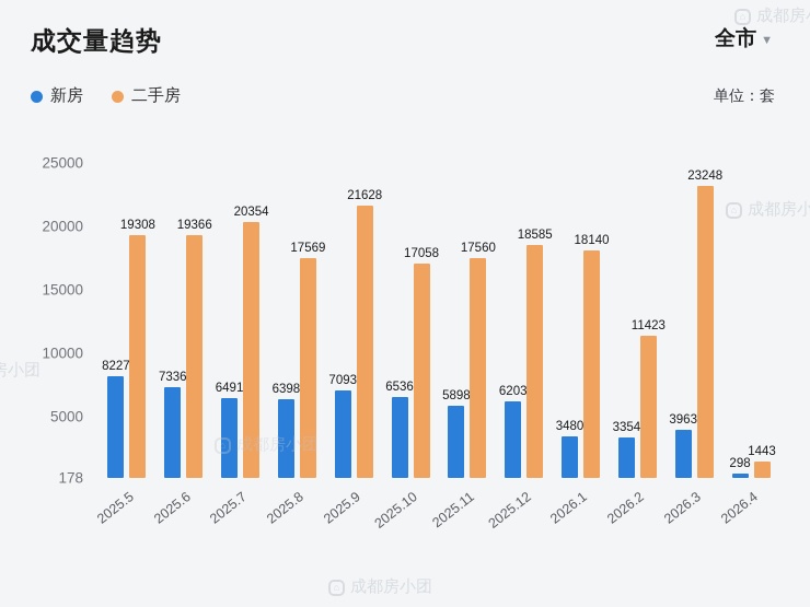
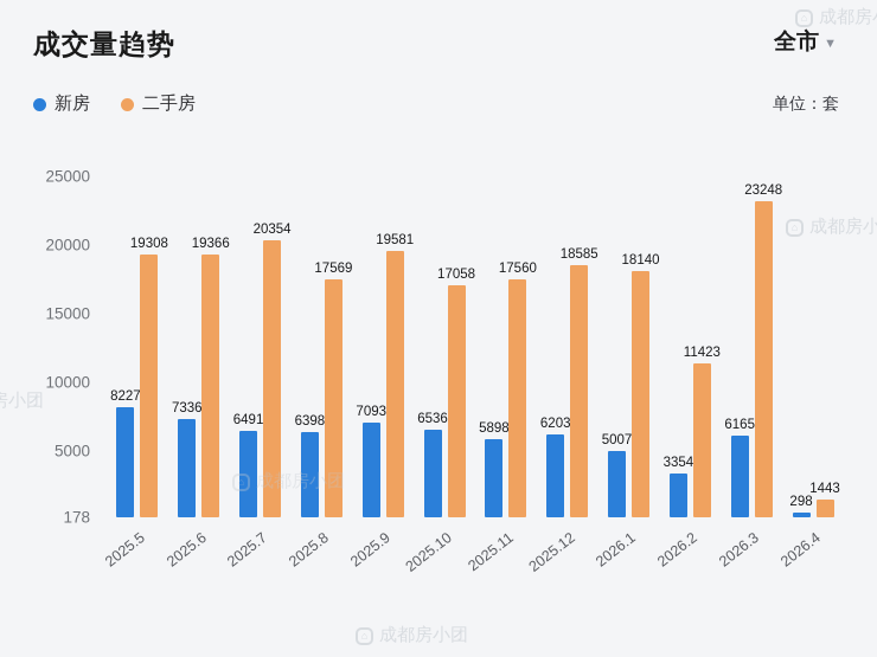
二手房/2025.9: 21628 -> 19581
新房/2026.1: 3480 -> 5007
新房/2026.3: 3963 -> 6165
